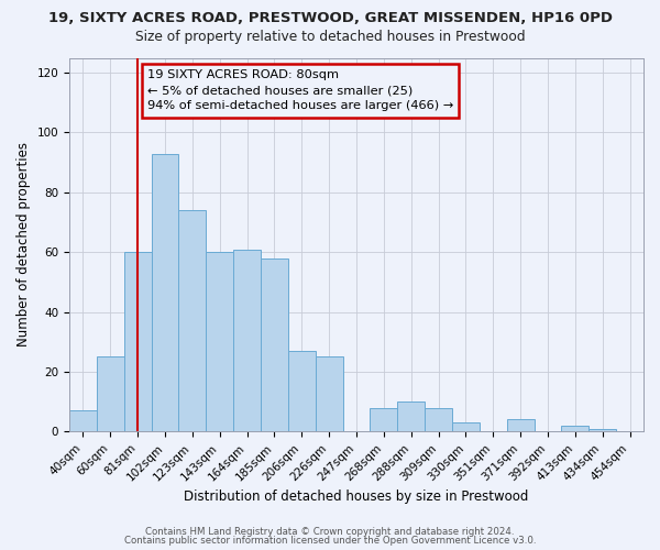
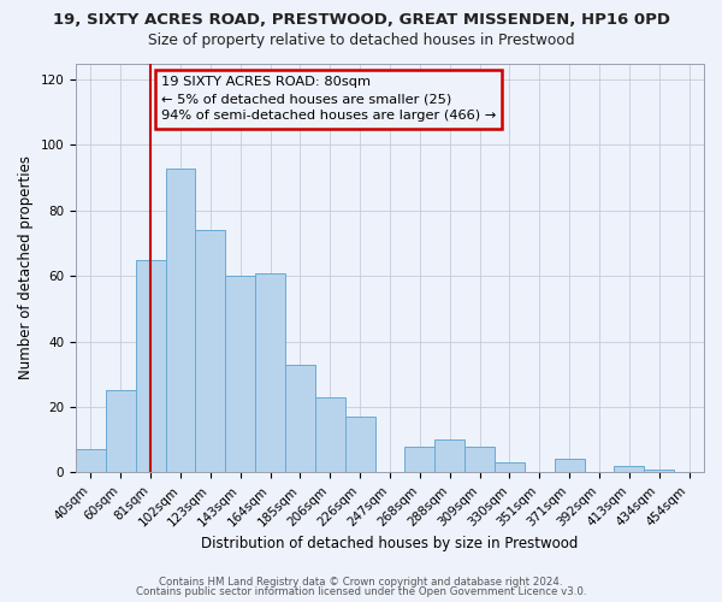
81sqm: 60 -> 65
185sqm: 58 -> 33
206sqm: 27 -> 23
226sqm: 25 -> 17
